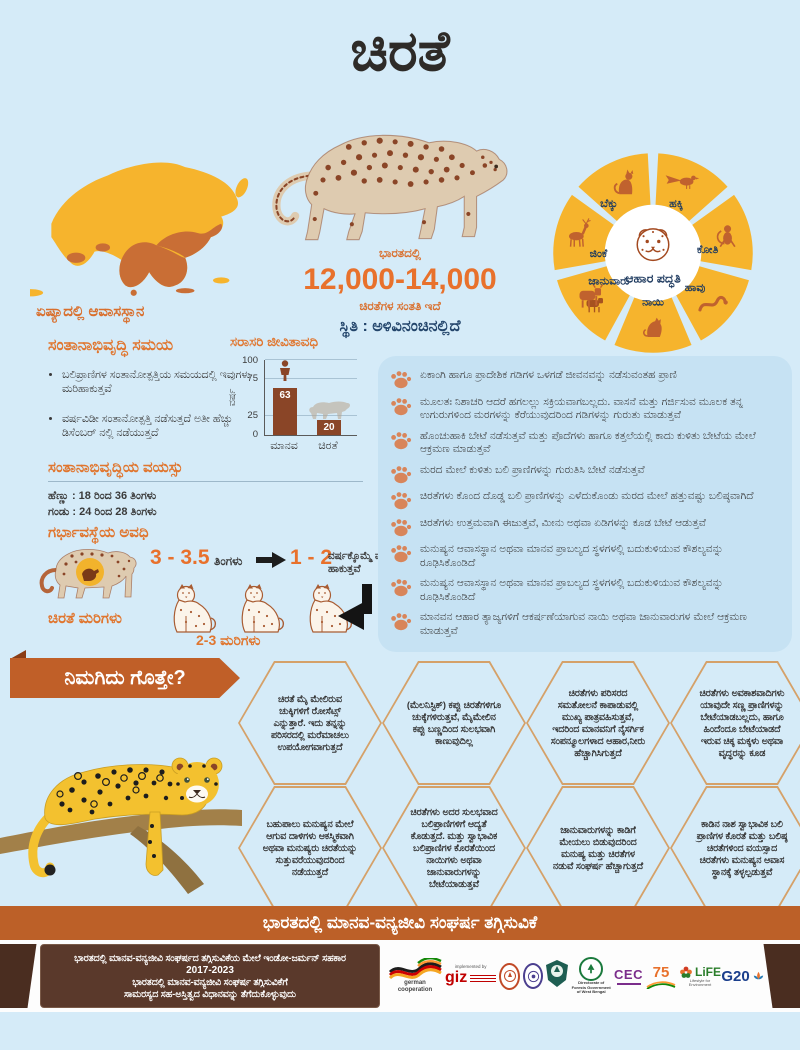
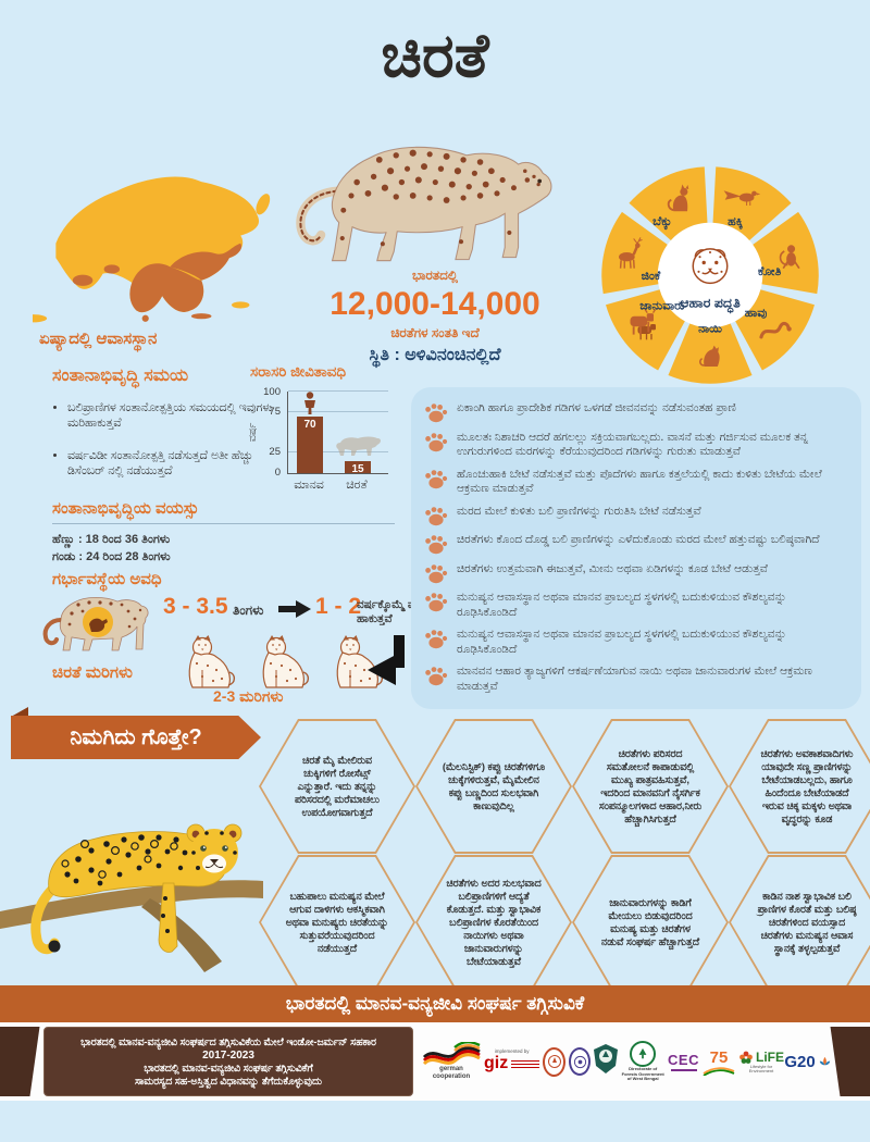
ಮಾನವ: 63 -> 70
ಚಿರತೆ: 20 -> 15
